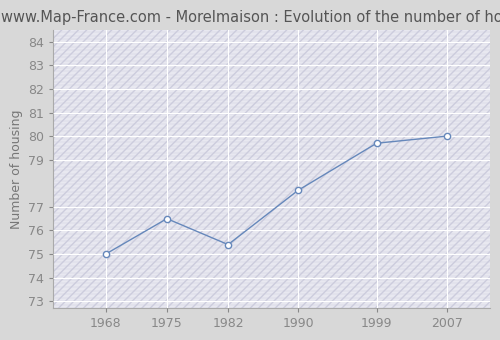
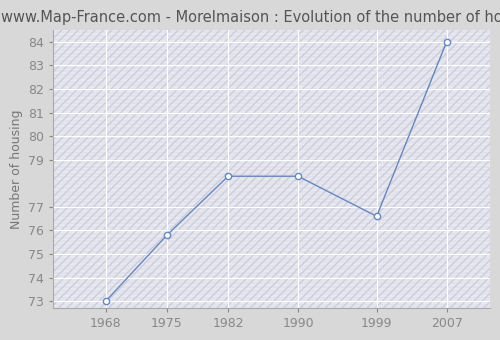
1968: 75.0 -> 73.0
1975: 76.5 -> 75.8
1982: 75.4 -> 78.3
1990: 77.7 -> 78.3
1999: 79.7 -> 76.6
2007: 80.0 -> 84.0
